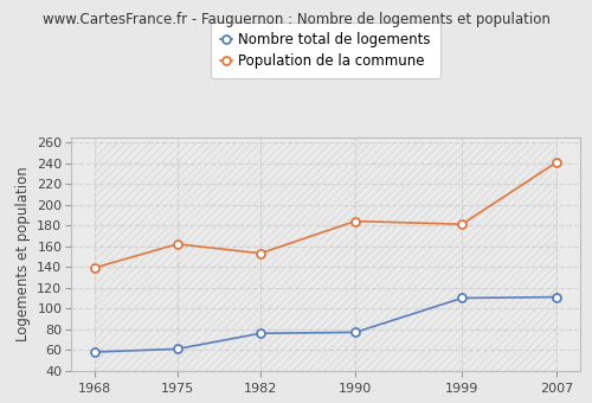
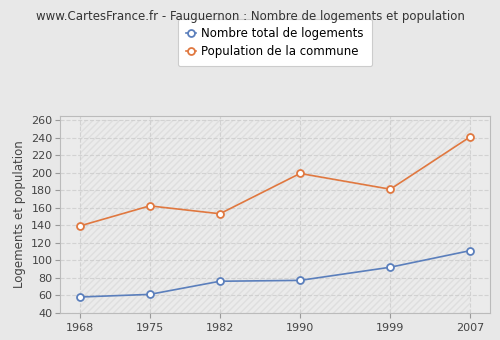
Population de la commune/1990: 184 -> 199
Nombre total de logements/1999: 110 -> 92
